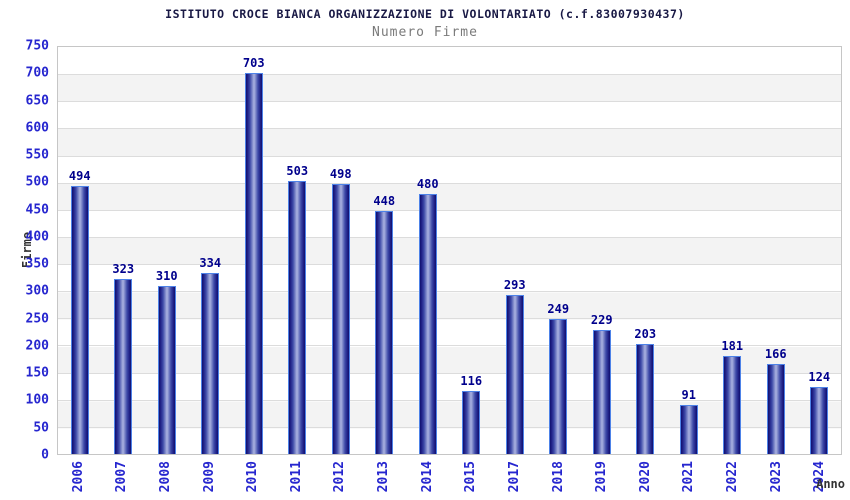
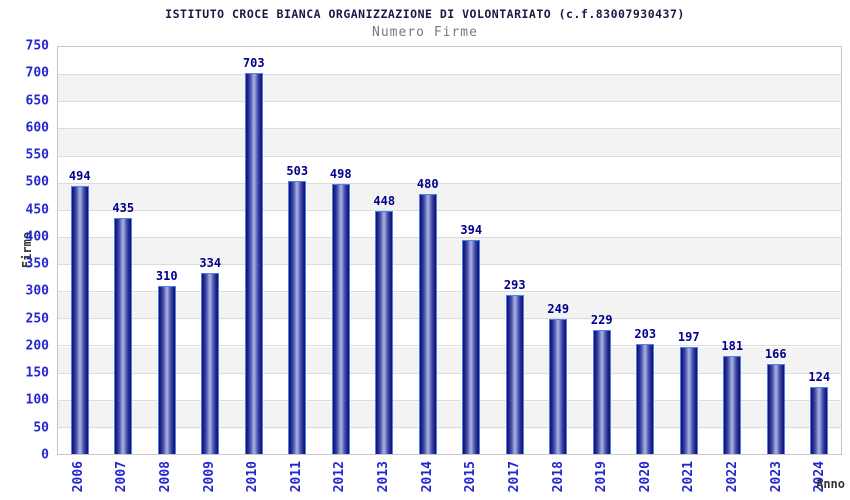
2007: 323 -> 435
2015: 116 -> 394
2021: 91 -> 197
